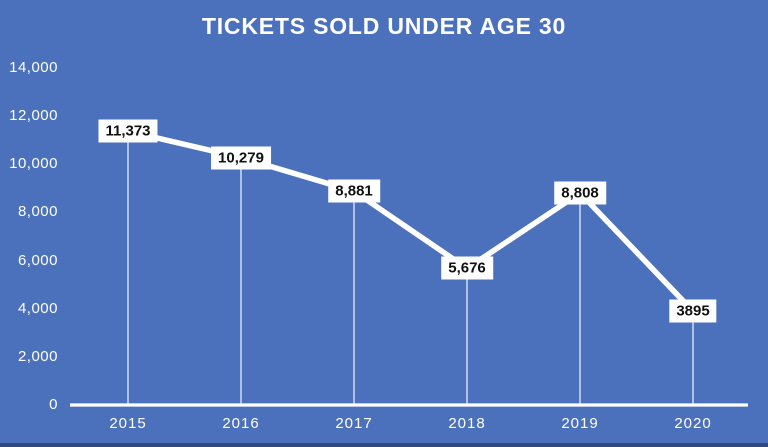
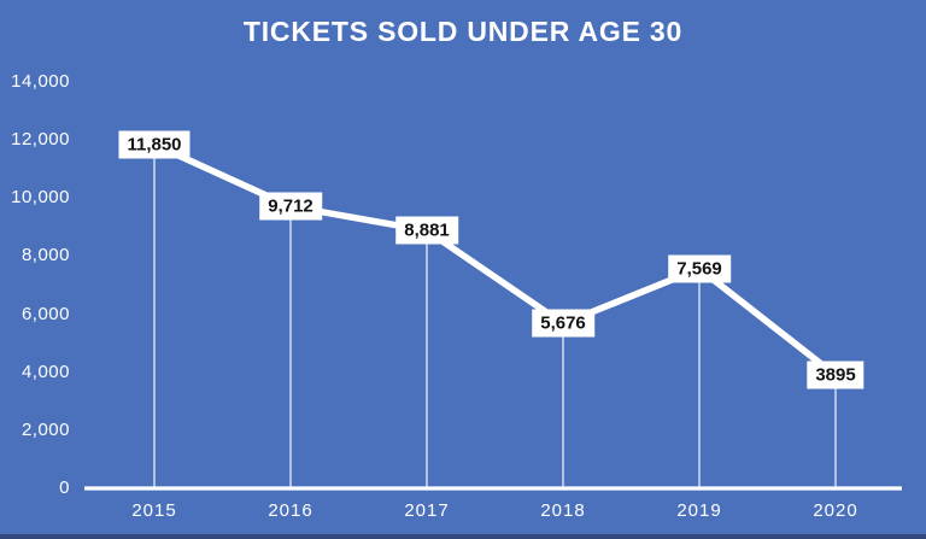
2015: 11,373 -> 11,850
2016: 10,279 -> 9,712
2019: 8,808 -> 7,569
